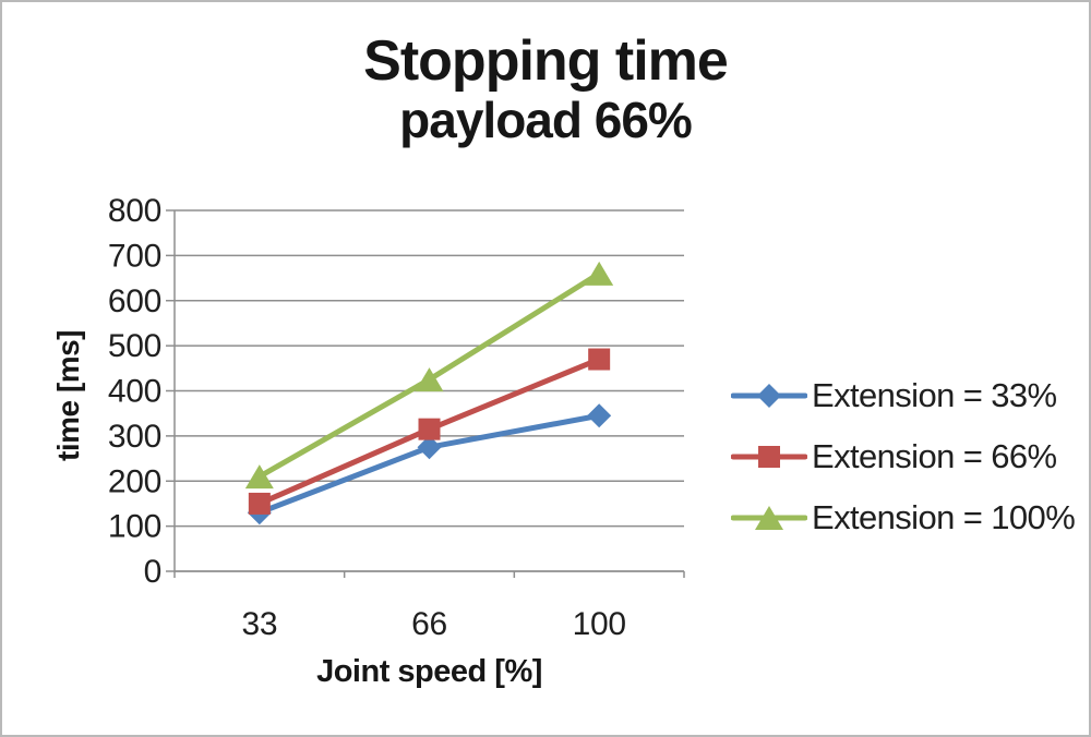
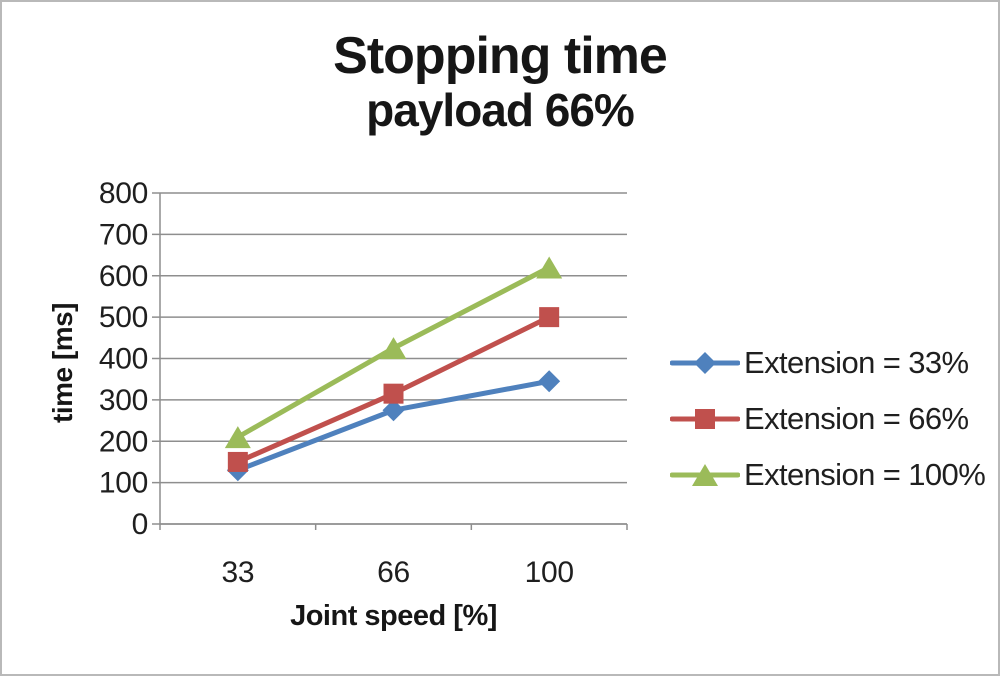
Extension = 66%/100: 470 -> 500
Extension = 100%/100: 660 -> 620
